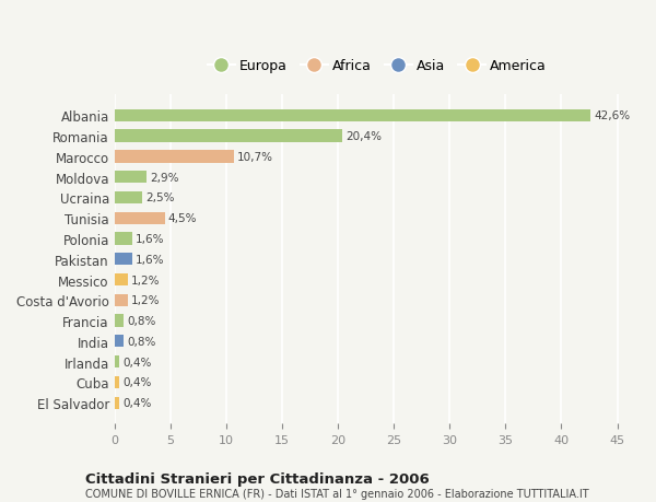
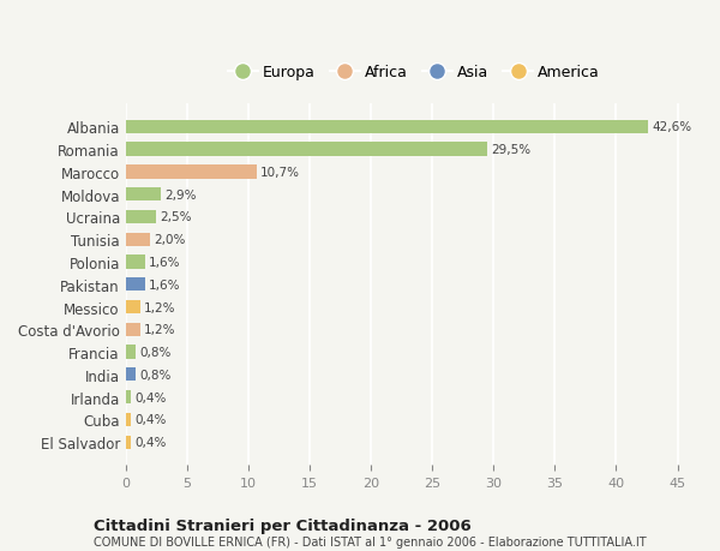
Romania: 20,4% -> 29,5%
Tunisia: 4,5% -> 2,0%
